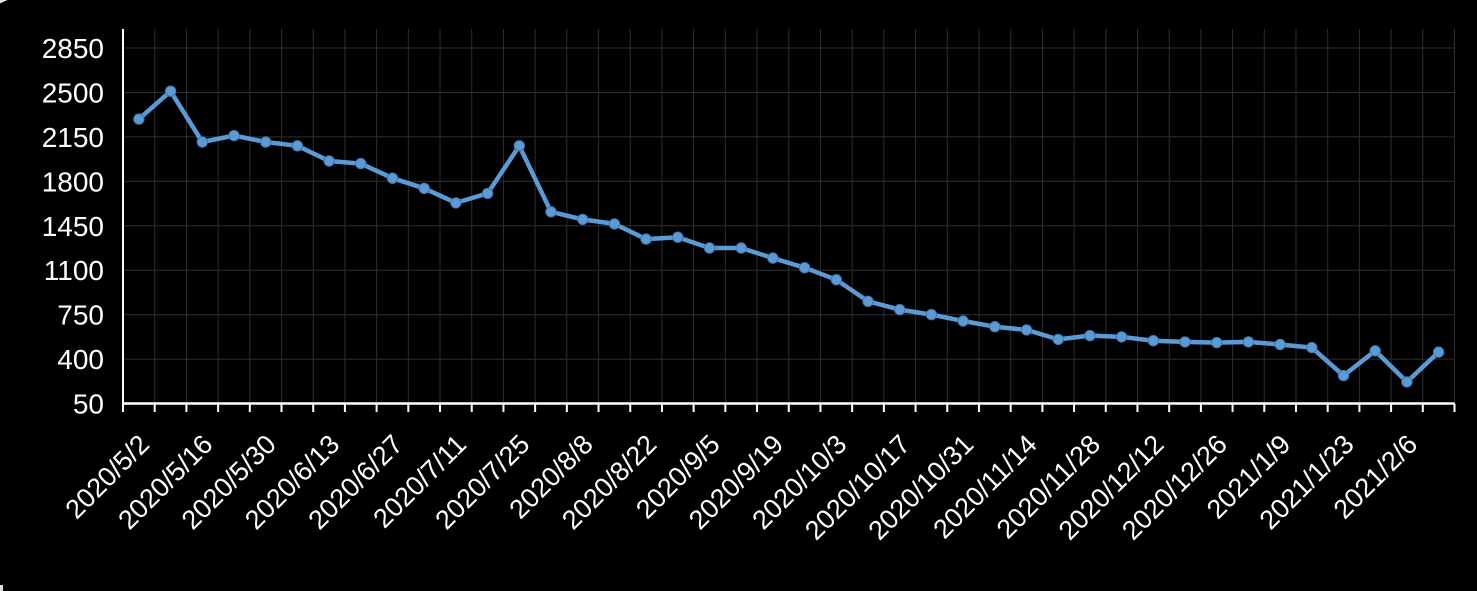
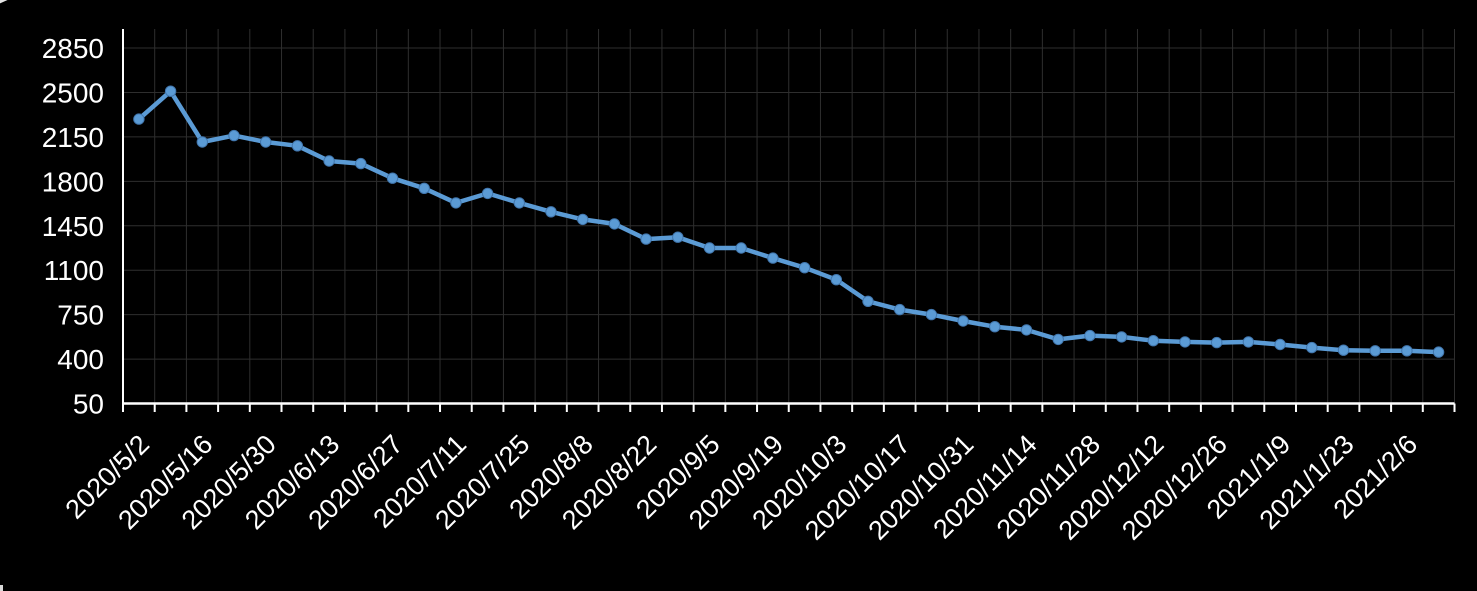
2020/7/25: 2080 -> 1630
2021/1/23: 270 -> 470
2021/2/6: 220 -> 460
